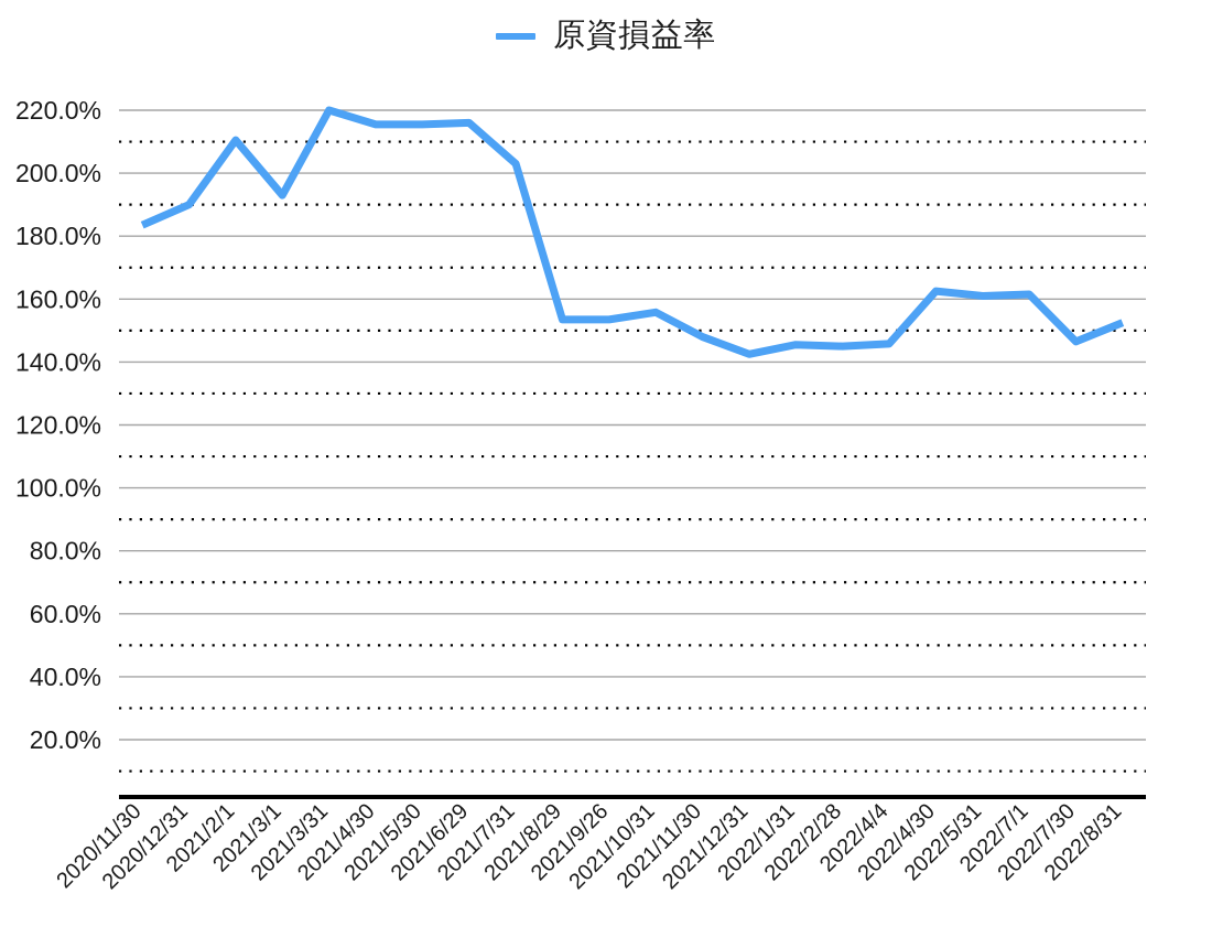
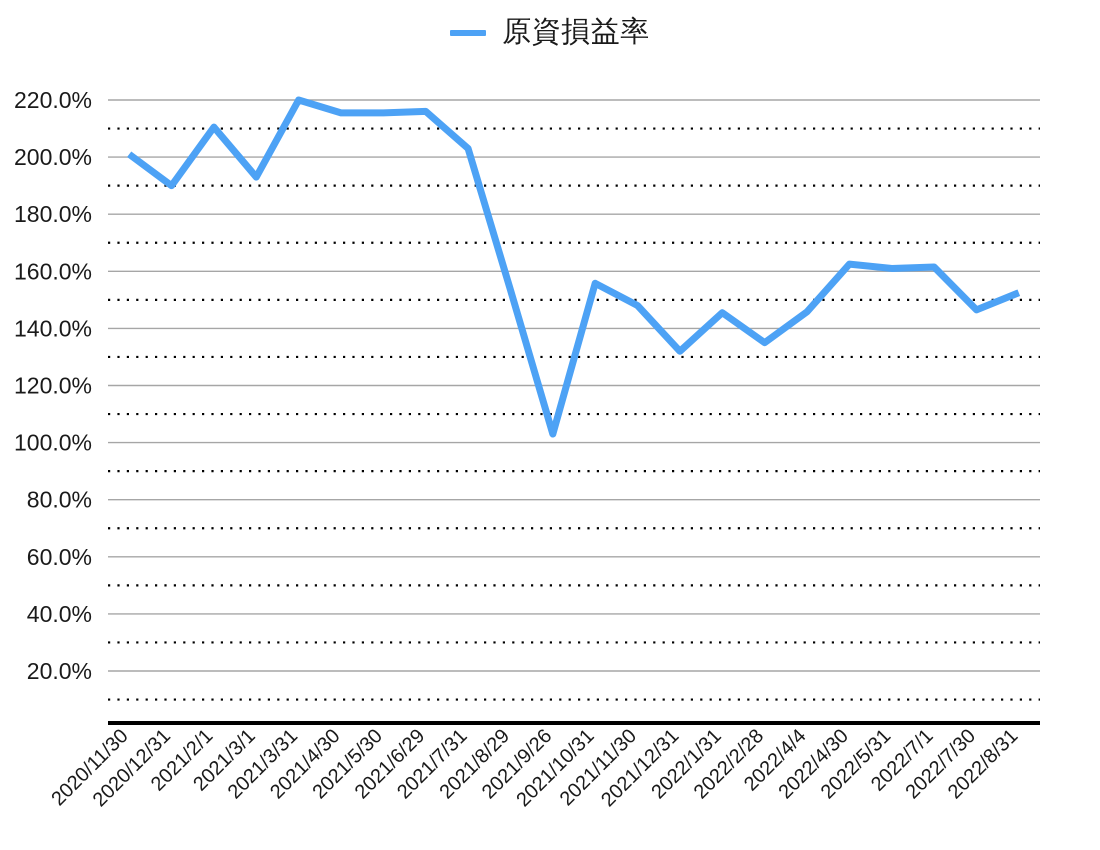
2020/11/30: 184% -> 201%
2021/9/26: 154% -> 103%
2021/12/31: 142% -> 132%
2022/2/28: 145% -> 135%
